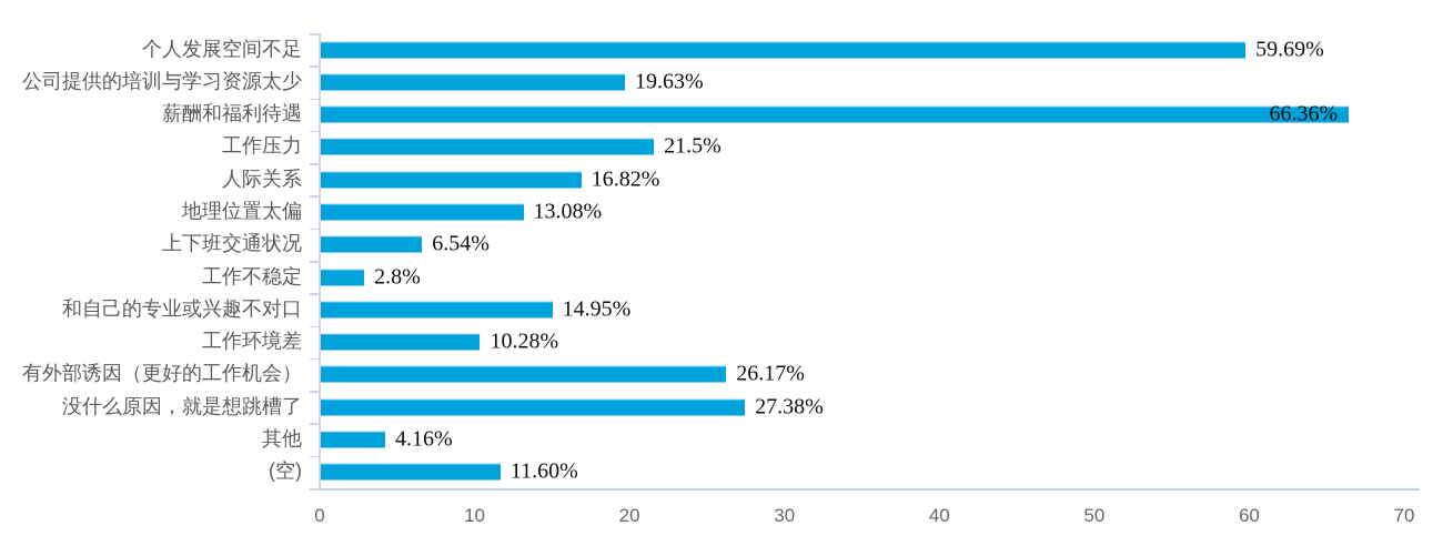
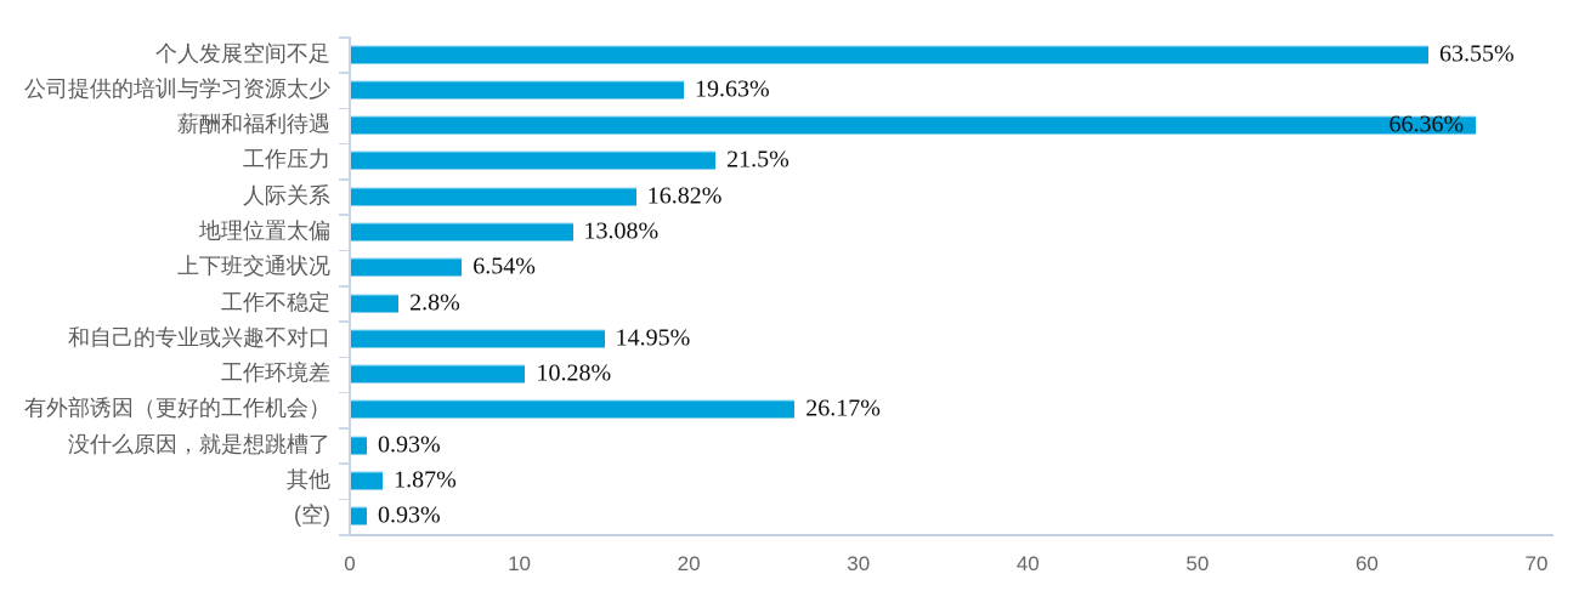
个人发展空间不足: 59.69% -> 63.55%
没什么原因，就是想跳槽了: 27.38% -> 0.93%
其他: 4.16% -> 1.87%
(空): 11.60% -> 0.93%
